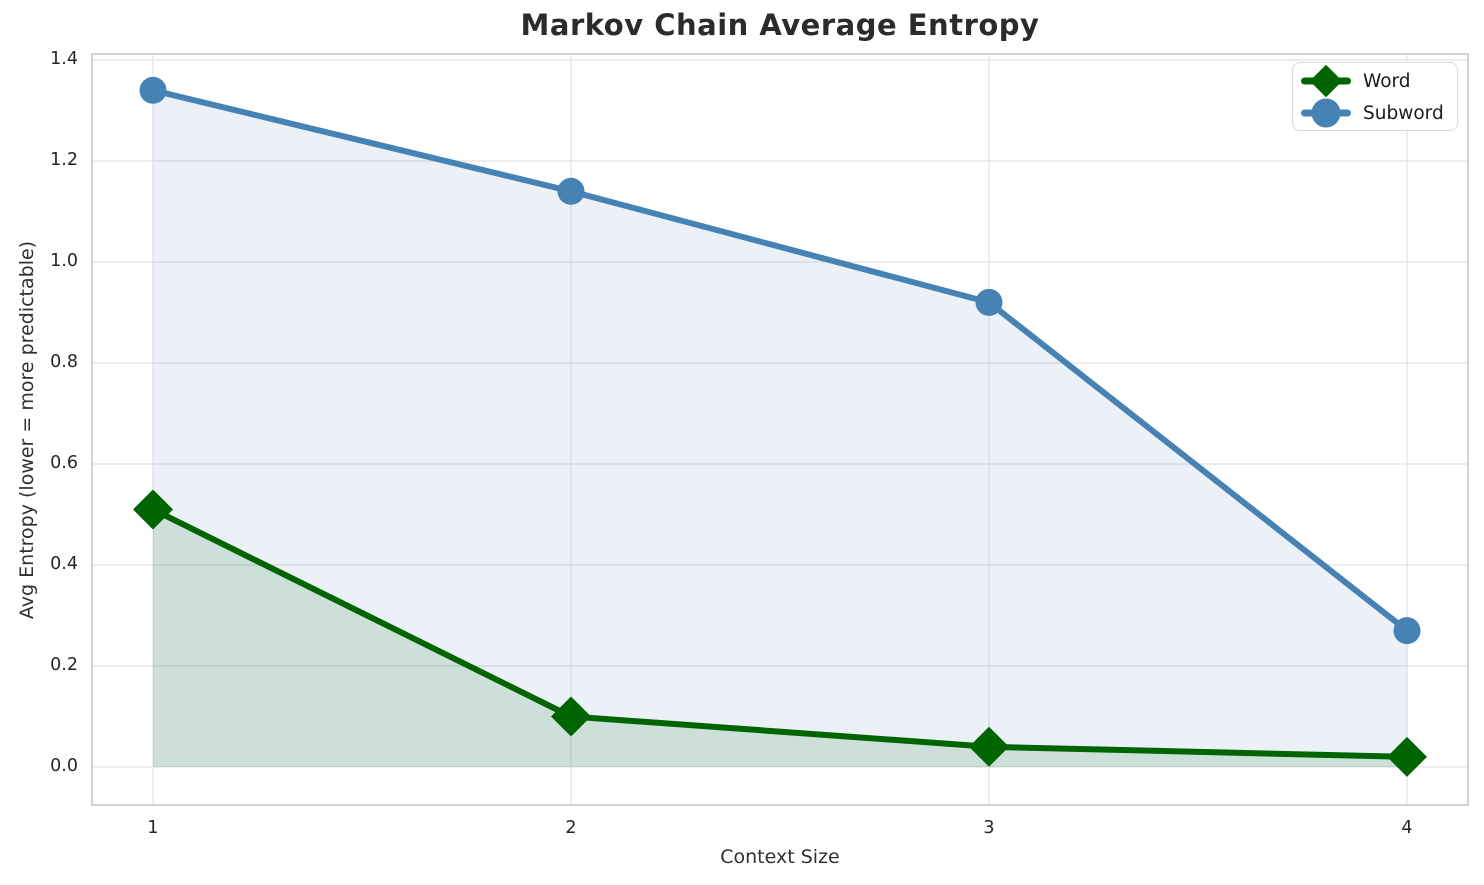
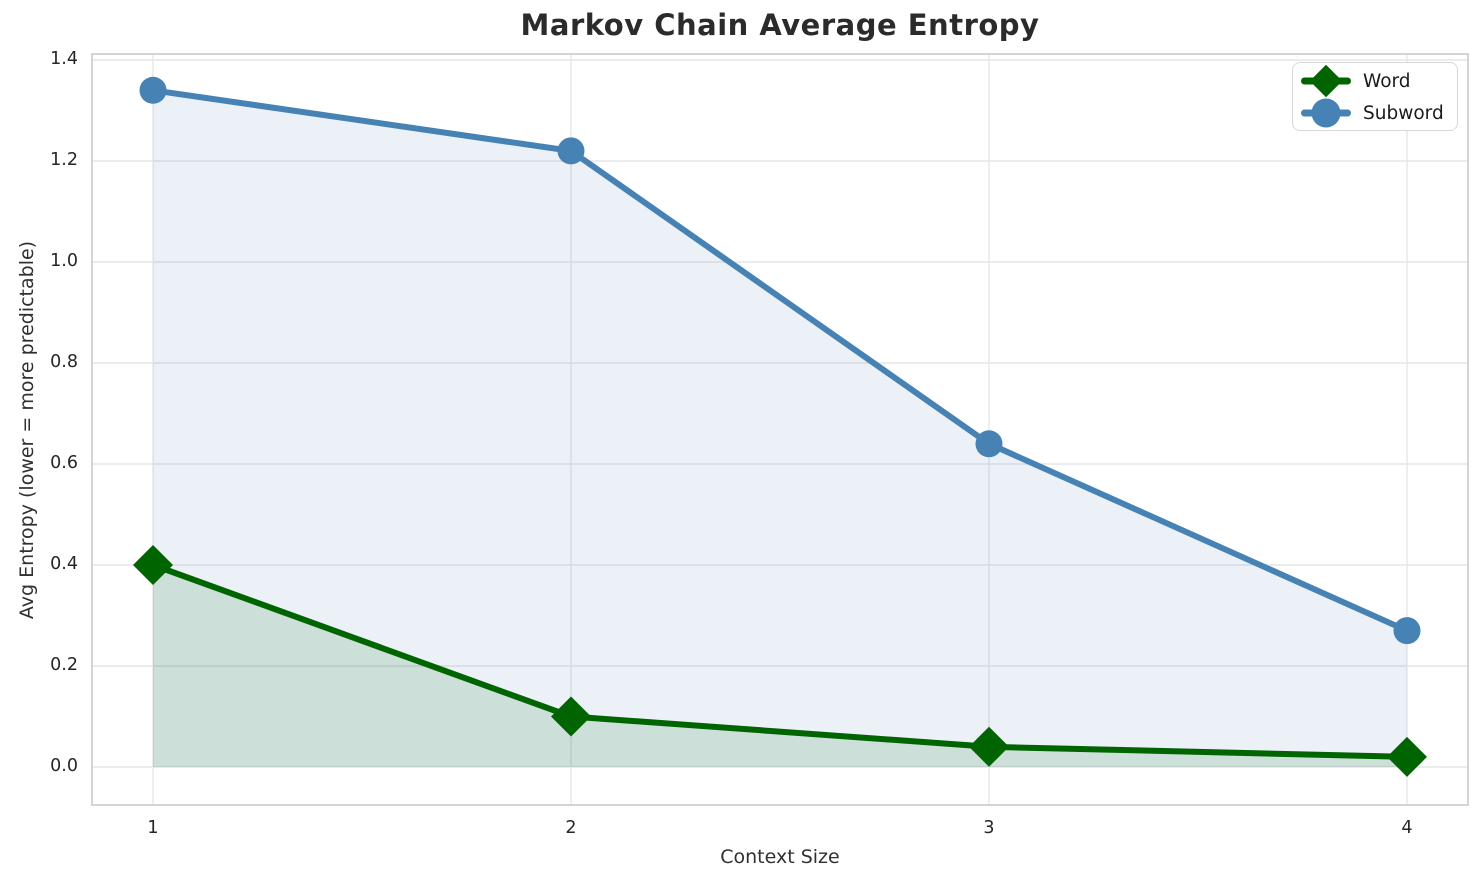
Word/1: 0.51 -> 0.40
Subword/2: 1.14 -> 1.22
Subword/3: 0.92 -> 0.64
